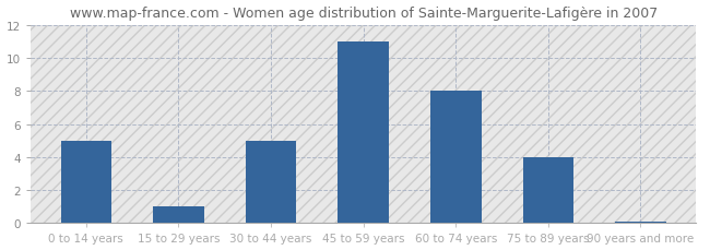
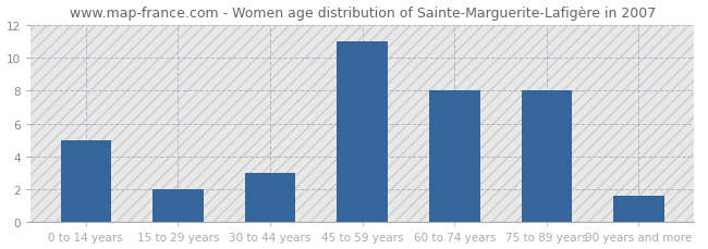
15 to 29 years: 1.0 -> 2.0
30 to 44 years: 5.0 -> 3.0
75 to 89 years: 4.0 -> 8.0
90 years and more: 0.1 -> 1.6
